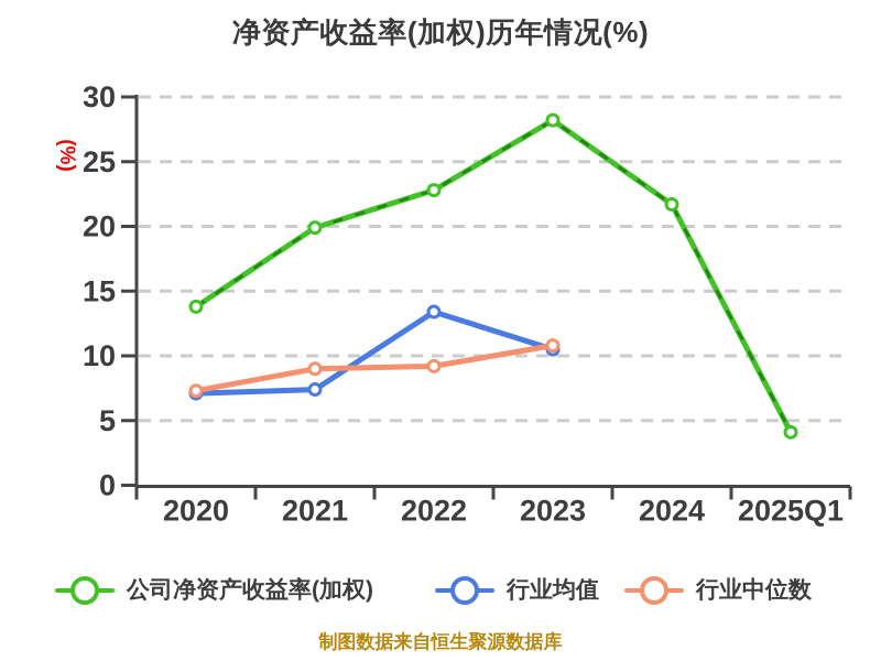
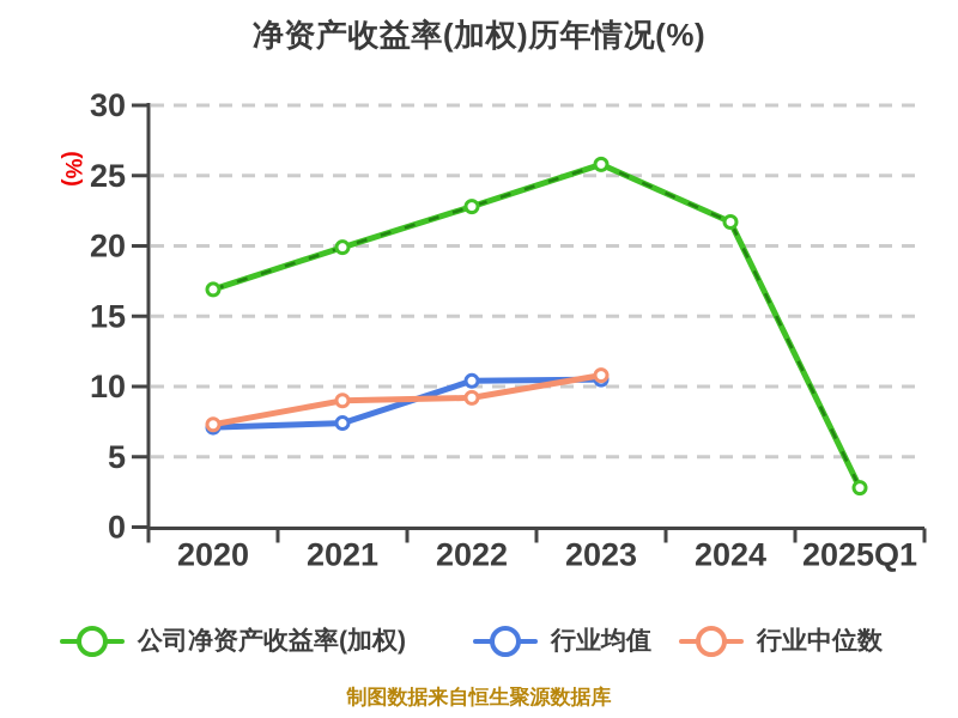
公司净资产收益率(加权)/2020: 13.8 -> 16.9
行业均值/2022: 13.4 -> 10.4
公司净资产收益率(加权)/2023: 28.2 -> 25.8
公司净资产收益率(加权)/2025Q1: 4.1 -> 2.8
